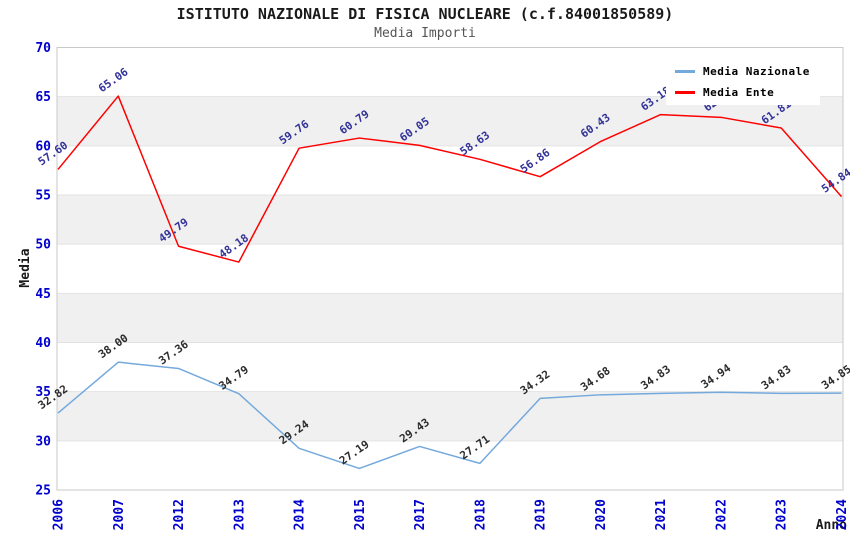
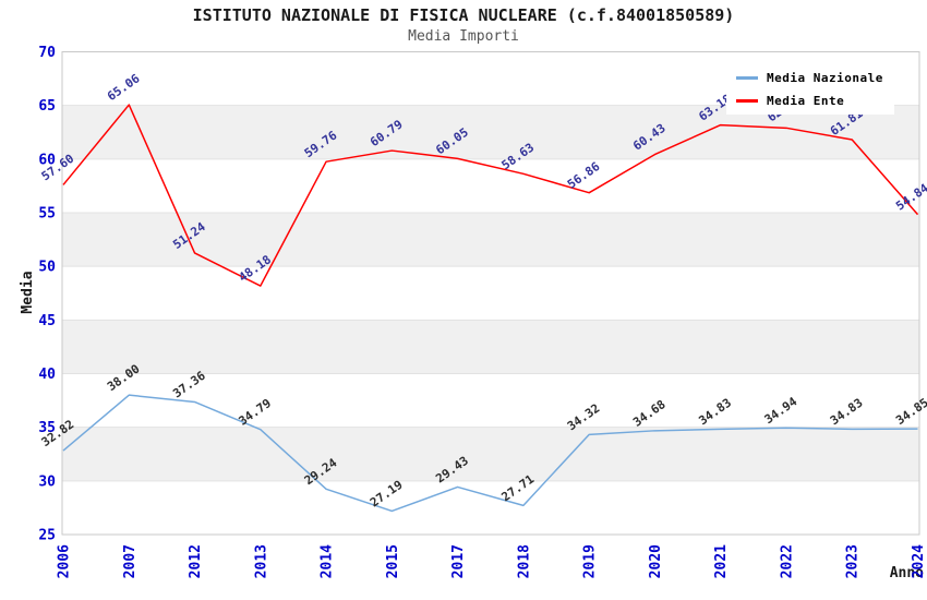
Media Ente/2012: 49.79 -> 51.24
